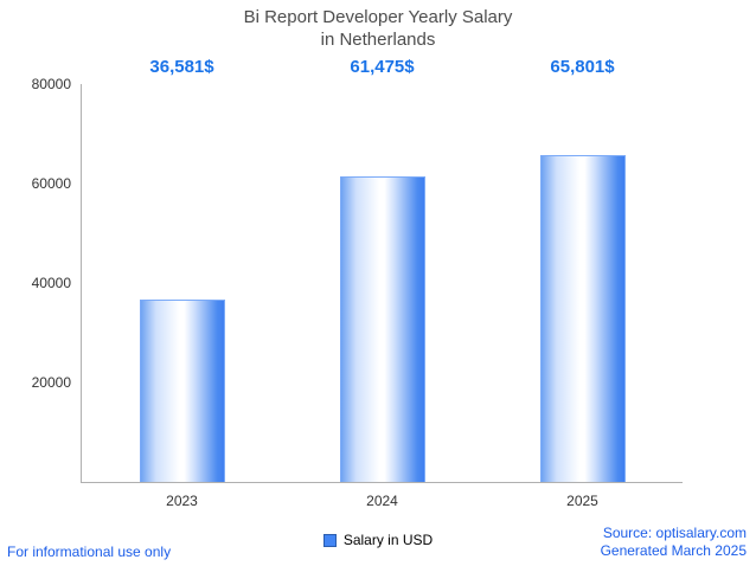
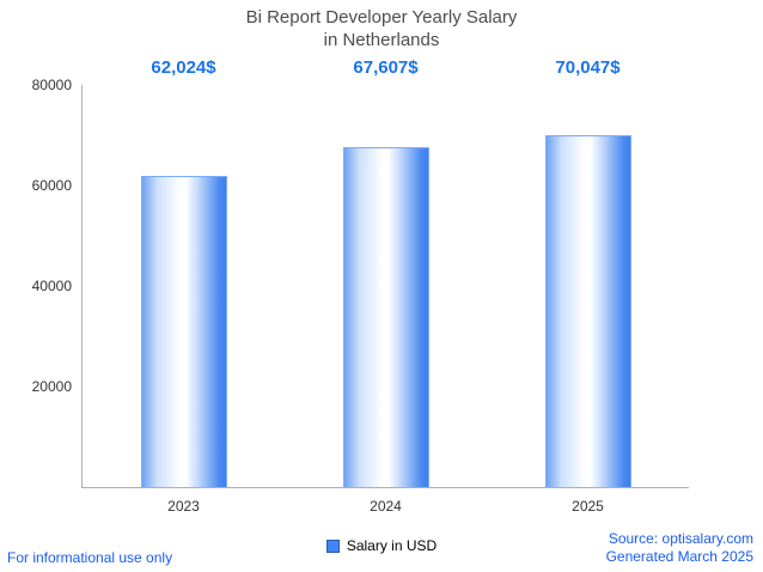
2023: 36,581 -> 62,024
2024: 61,475 -> 67,607
2025: 65,801 -> 70,047
